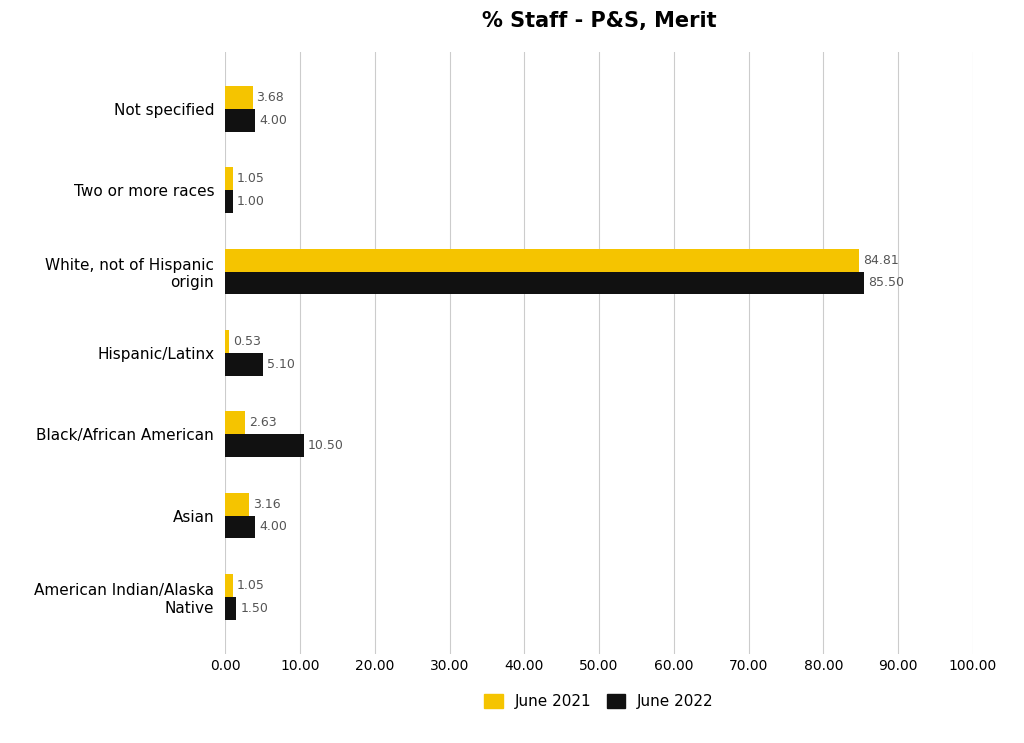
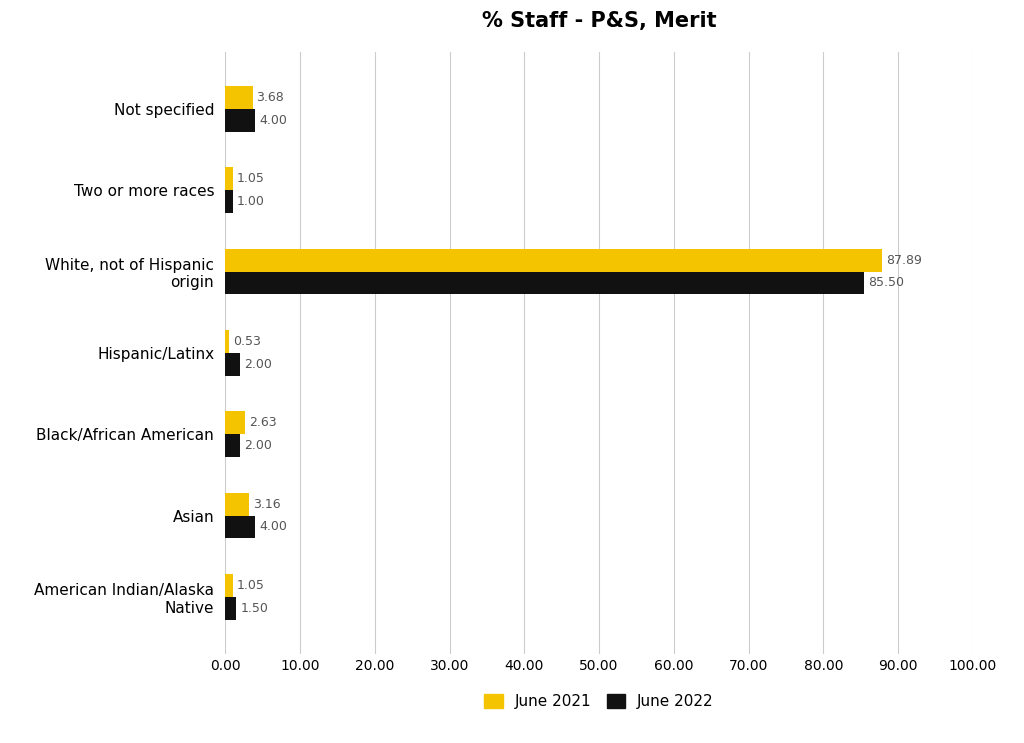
June 2021/White, not of Hispanic origin: 84.81 -> 87.89
June 2022/Hispanic/Latinx: 5.10 -> 2.00
June 2022/Black/African American: 10.50 -> 2.00
